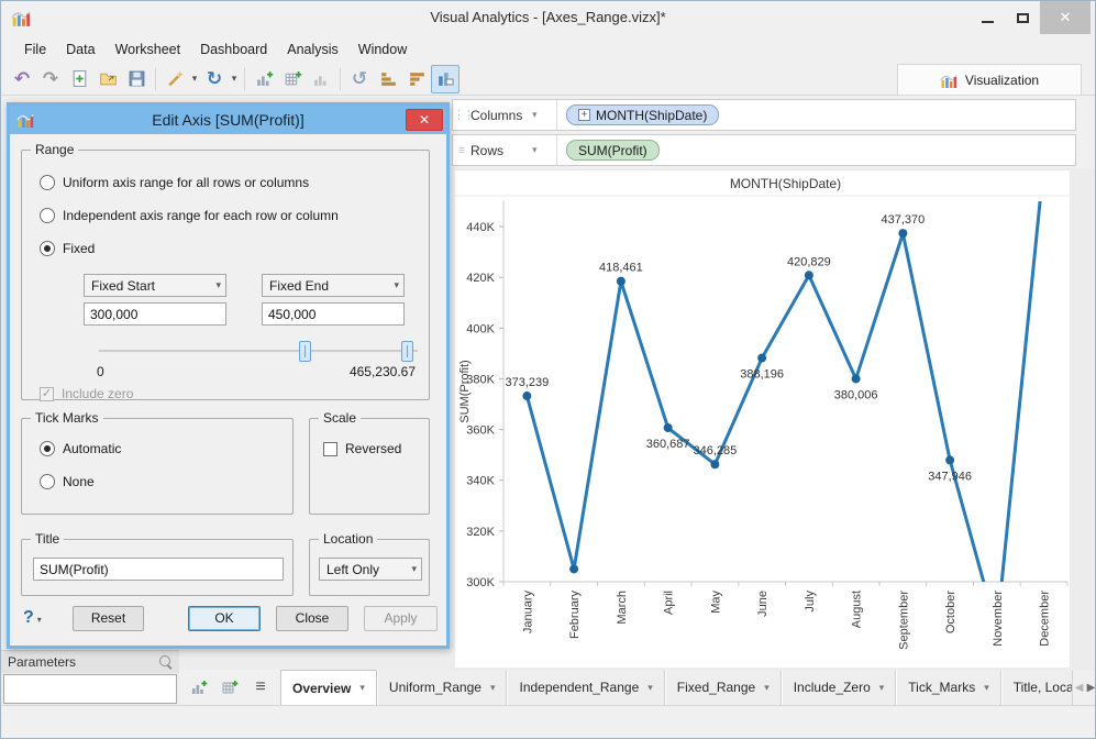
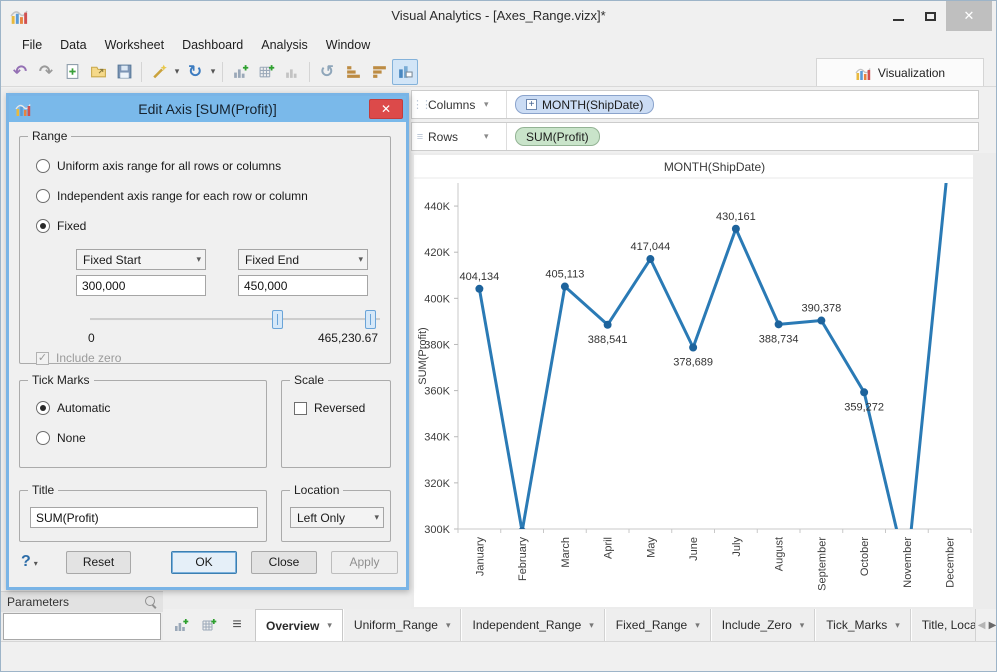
January: 373,239 -> 404,134
February: 305K -> 299K
March: 418,461 -> 405,113
April: 360,687 -> 388,541
May: 346,285 -> 417,044
June: 388,196 -> 378,689
July: 420,829 -> 430,161
August: 380,006 -> 388,734
September: 437,370 -> 390,378
October: 347,946 -> 359,272
